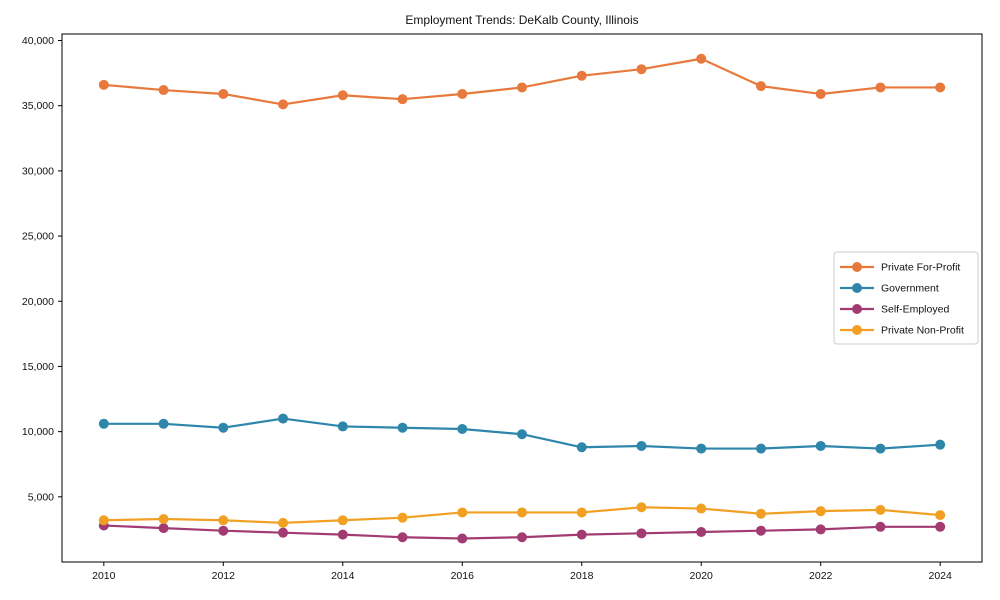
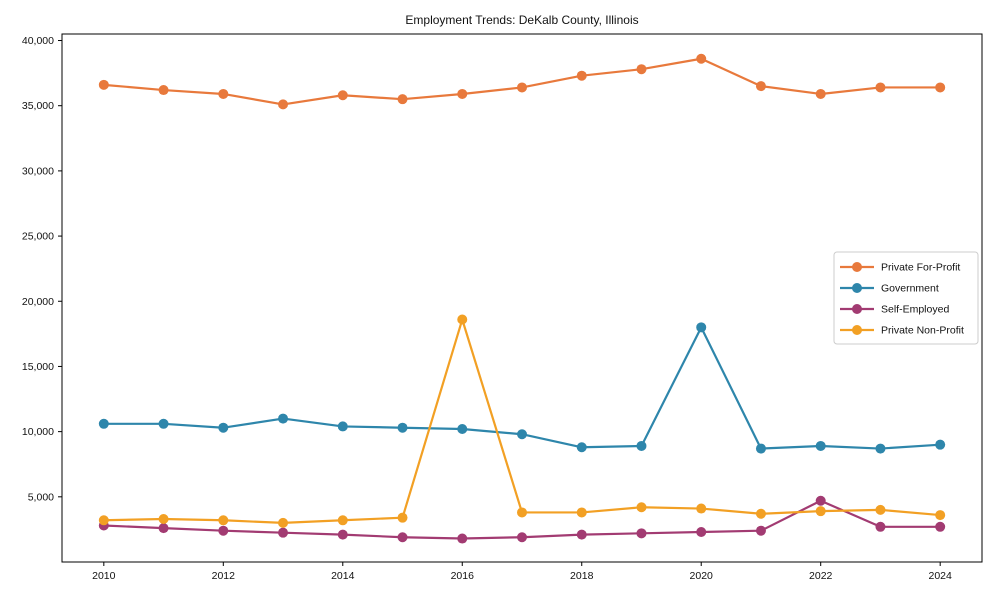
Private Non-Profit/2016: 3800 -> 18600
Government/2020: 8700 -> 18000
Self-Employed/2022: 2500 -> 4700
